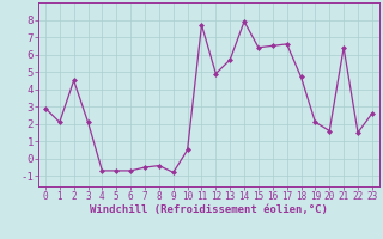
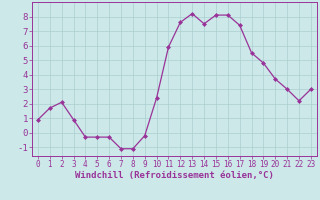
0: 2.9 -> 0.9
1: 2.1 -> 1.7
2: 4.5 -> 2.1
3: 2.1 -> 0.9
4: -0.7 -> -0.3
5: -0.7 -> -0.3
6: -0.7 -> -0.3
7: -0.5 -> -1.1
8: -0.4 -> -1.1
9: -0.8 -> -0.2
10: 0.5 -> 2.4
11: 7.7 -> 5.9
12: 4.9 -> 7.6
13: 5.7 -> 8.2
14: 7.9 -> 7.5
15: 6.4 -> 8.1
16: 6.5 -> 8.1
17: 6.6 -> 7.4
18: 4.7 -> 5.5
19: 2.1 -> 4.8
20: 1.6 -> 3.7
21: 6.4 -> 3.0
22: 1.5 -> 2.2
23: 2.6 -> 3.0
